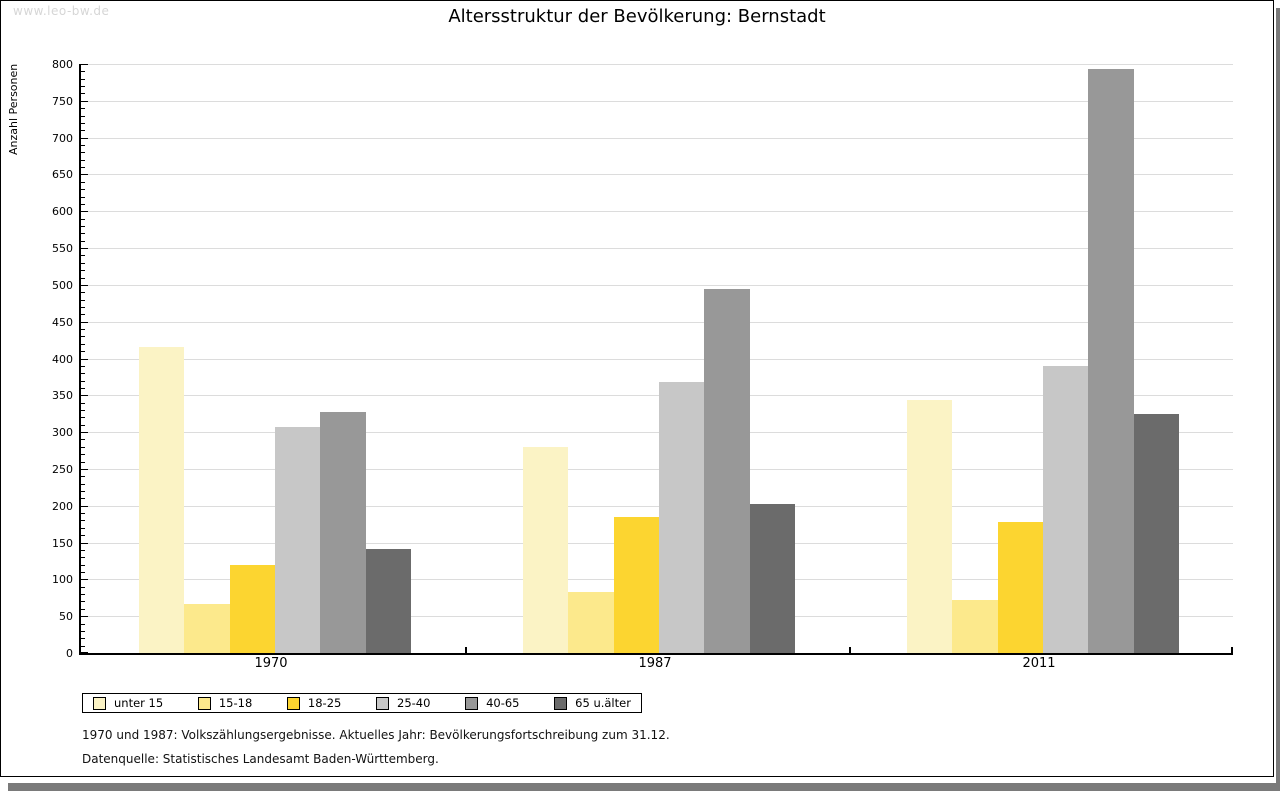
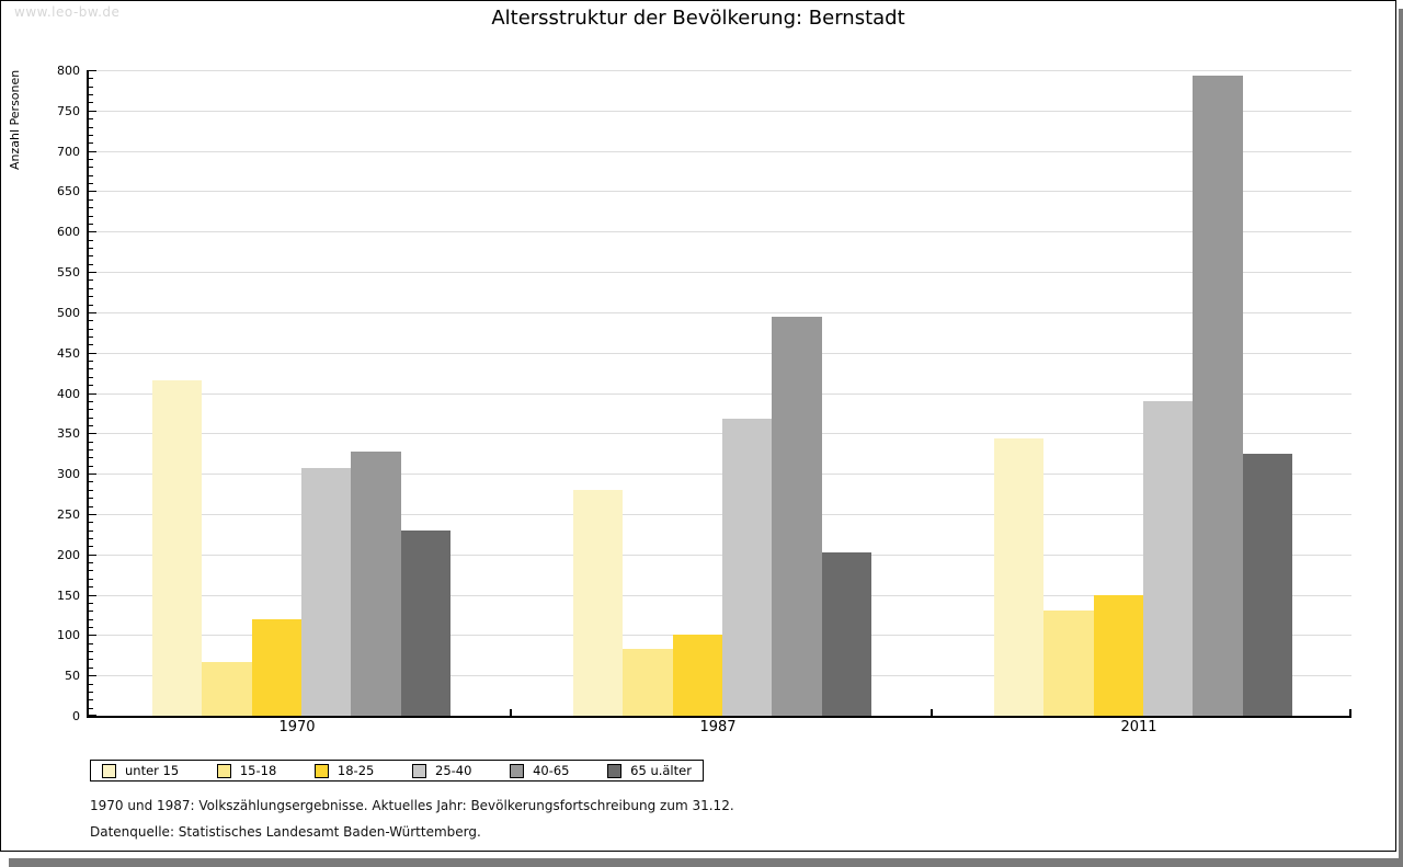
65 u.älter/1970: 140 -> 230
18-25/1987: 180 -> 100
15-18/2011: 70 -> 130
18-25/2011: 180 -> 150
